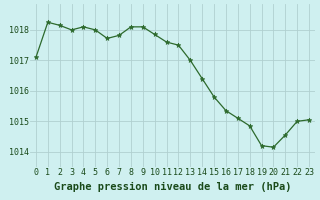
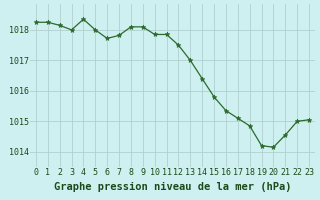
0: 1017.10 -> 1018.25
4: 1018.10 -> 1018.35
11: 1017.60 -> 1017.85
